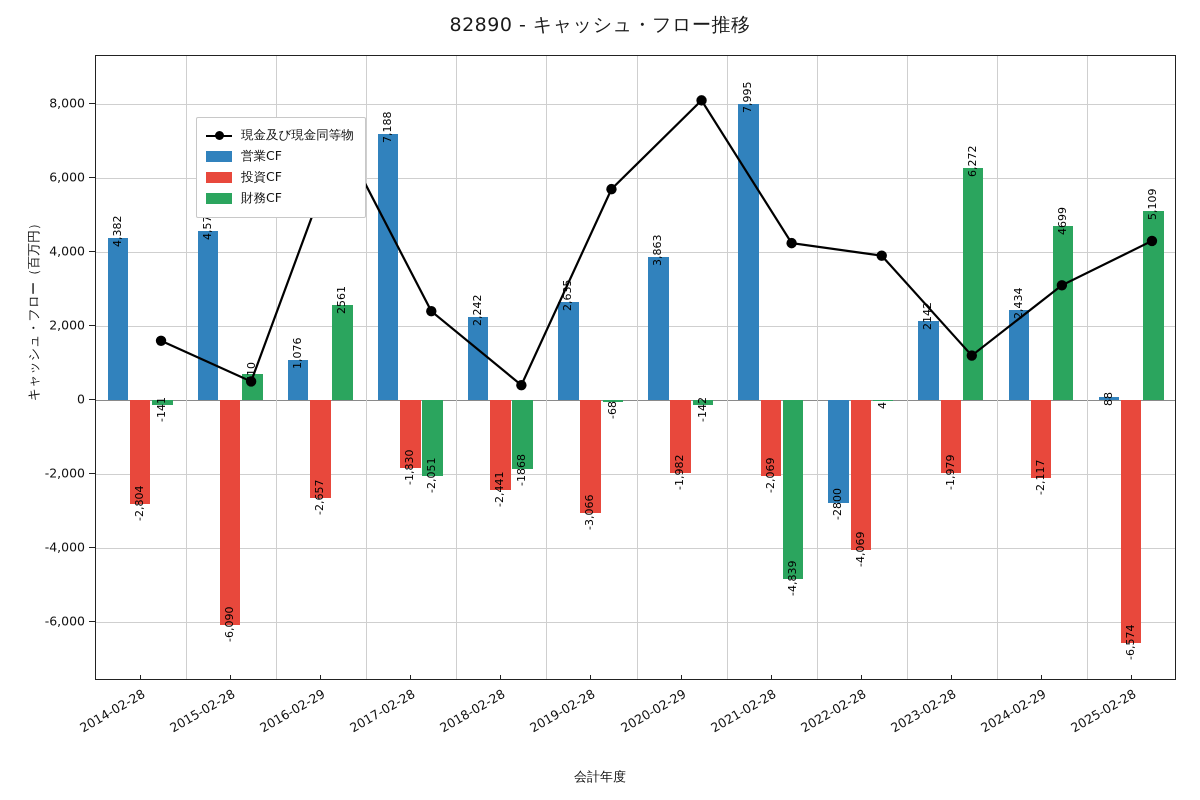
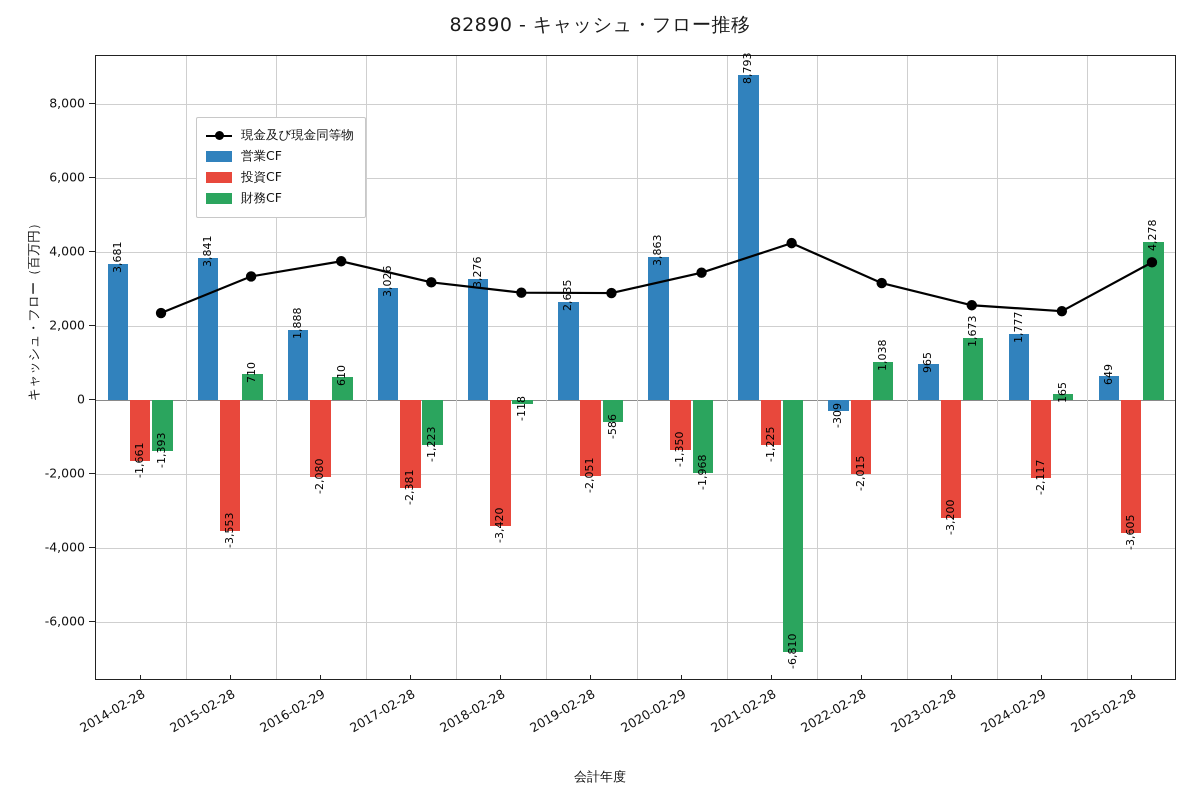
営業CF/2014-02-28: 4,382 -> 3,681
投資CF/2014-02-28: -2,804 -> -1,661
財務CF/2014-02-28: -141 -> -1,393
現金及び現金同等物/2014-02-28: 1600 -> 2400
営業CF/2015-02-28: 4,571 -> 3,841
投資CF/2015-02-28: -6,090 -> -3,553
現金及び現金同等物/2015-02-28: 500 -> 3300
営業CF/2016-02-29: 1,076 -> 1,888
投資CF/2016-02-29: -2,657 -> -2,080
財務CF/2016-02-29: 2561 -> 610
現金及び現金同等物/2016-02-29: 7100 -> 3800
営業CF/2017-02-28: 7,188 -> 3,026
投資CF/2017-02-28: -1,830 -> -2,381
財務CF/2017-02-28: -2,051 -> -1,223
現金及び現金同等物/2017-02-28: 2400 -> 3200
営業CF/2018-02-28: 2,242 -> 3,276
投資CF/2018-02-28: -2,441 -> -3,420
財務CF/2018-02-28: -1868 -> -118
現金及び現金同等物/2018-02-28: 400 -> 2900
投資CF/2019-02-28: -3,066 -> -2,051
財務CF/2019-02-28: -68 -> -586
現金及び現金同等物/2019-02-28: 5700 -> 2900
投資CF/2020-02-29: -1,982 -> -1,350
財務CF/2020-02-29: -142 -> -1,968
現金及び現金同等物/2020-02-29: 8100 -> 3400
営業CF/2021-02-28: 7,995 -> 8,793
投資CF/2021-02-28: -2,069 -> -1,225
財務CF/2021-02-28: -4,839 -> -6,810
営業CF/2022-02-28: -2800 -> -309
投資CF/2022-02-28: -4,069 -> -2,015
財務CF/2022-02-28: 4 -> 1,038
現金及び現金同等物/2022-02-28: 3900 -> 3200
営業CF/2023-02-28: 2142 -> 965
投資CF/2023-02-28: -1,979 -> -3,200
財務CF/2023-02-28: 6,272 -> 1,673
現金及び現金同等物/2023-02-28: 1200 -> 2600
営業CF/2024-02-29: 2,434 -> 1,777
財務CF/2024-02-29: 4699 -> 165
現金及び現金同等物/2024-02-29: 3100 -> 2400
営業CF/2025-02-28: 88 -> 649
投資CF/2025-02-28: -6,574 -> -3,605
財務CF/2025-02-28: 5,109 -> 4,278
現金及び現金同等物/2025-02-28: 4300 -> 3700
